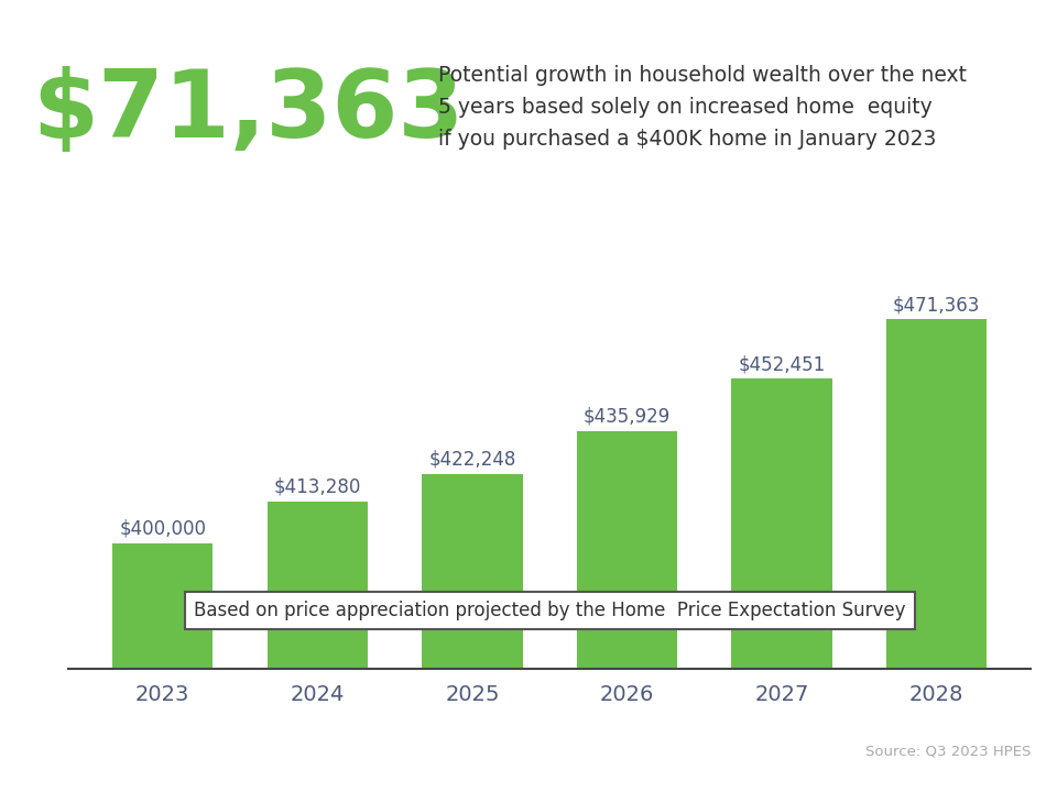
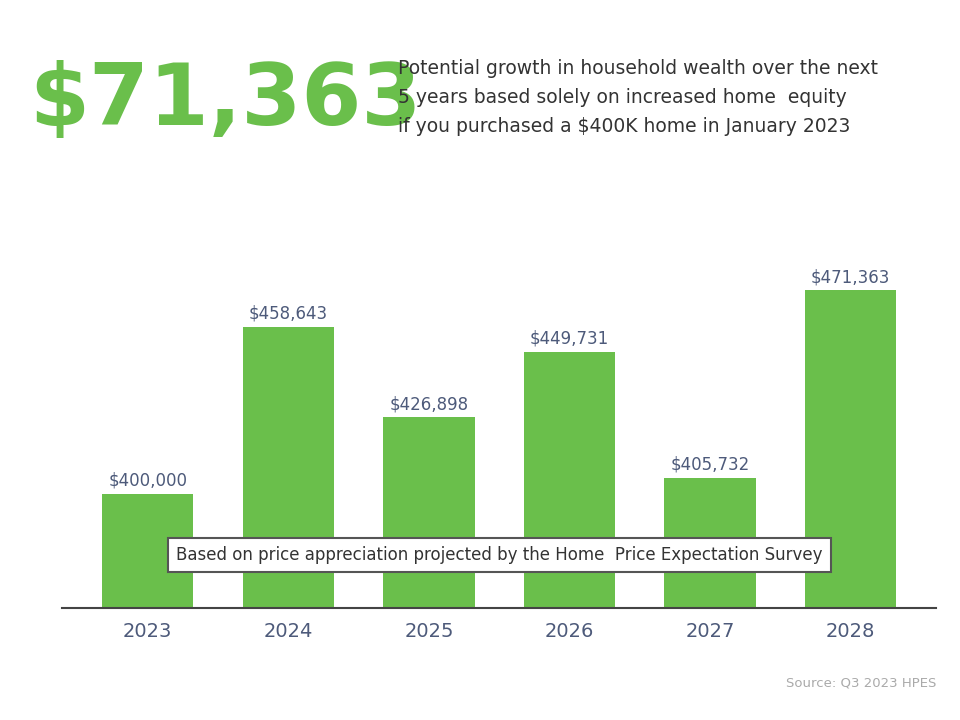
2024: $413,280 -> $458,643
2025: $422,248 -> $426,898
2026: $435,929 -> $449,731
2027: $452,451 -> $405,732
